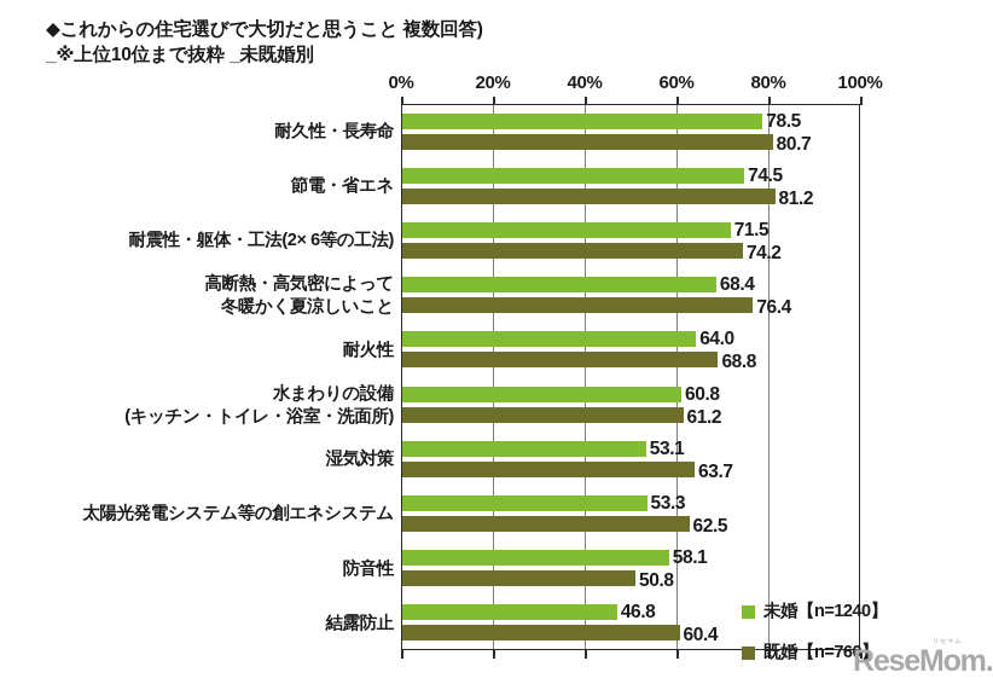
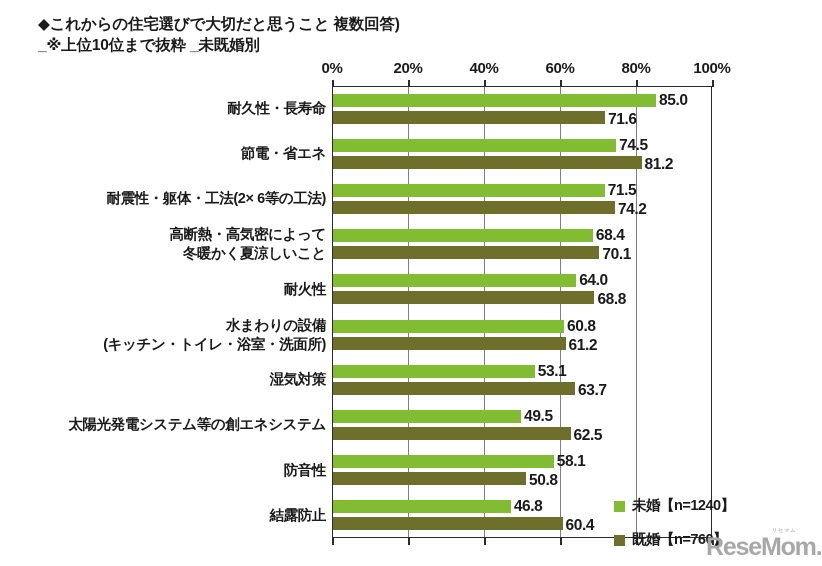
未婚【n=1240】/耐久性・長寿命: 78.5 -> 85.0
既婚【n=760】/耐久性・長寿命: 80.7 -> 71.6
既婚【n=760】/高断熱・高気密によって 冬暖かく夏涼しいこと: 76.4 -> 70.1
未婚【n=1240】/太陽光発電システム等の創エネシステム: 53.3 -> 49.5
